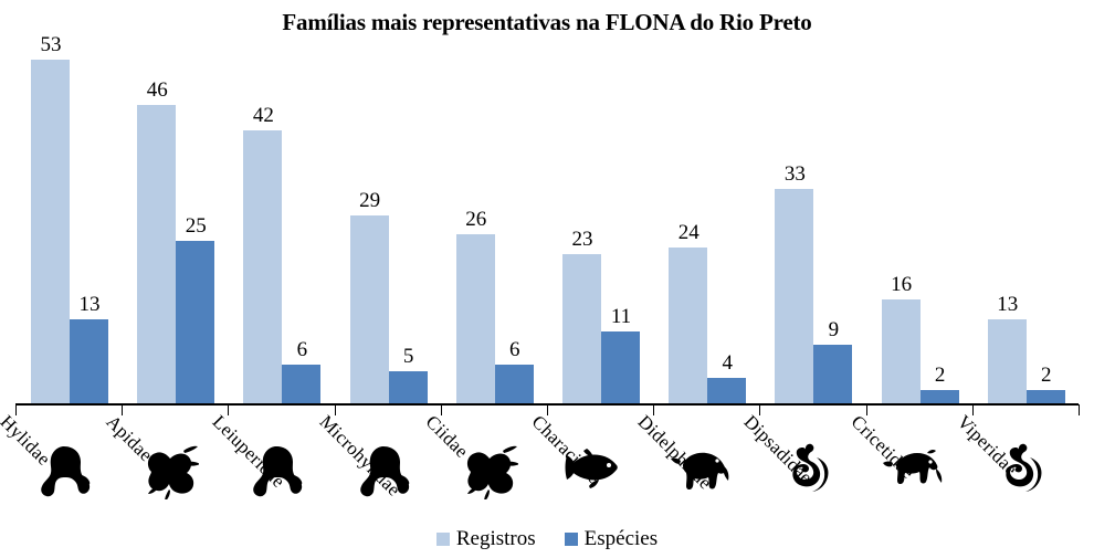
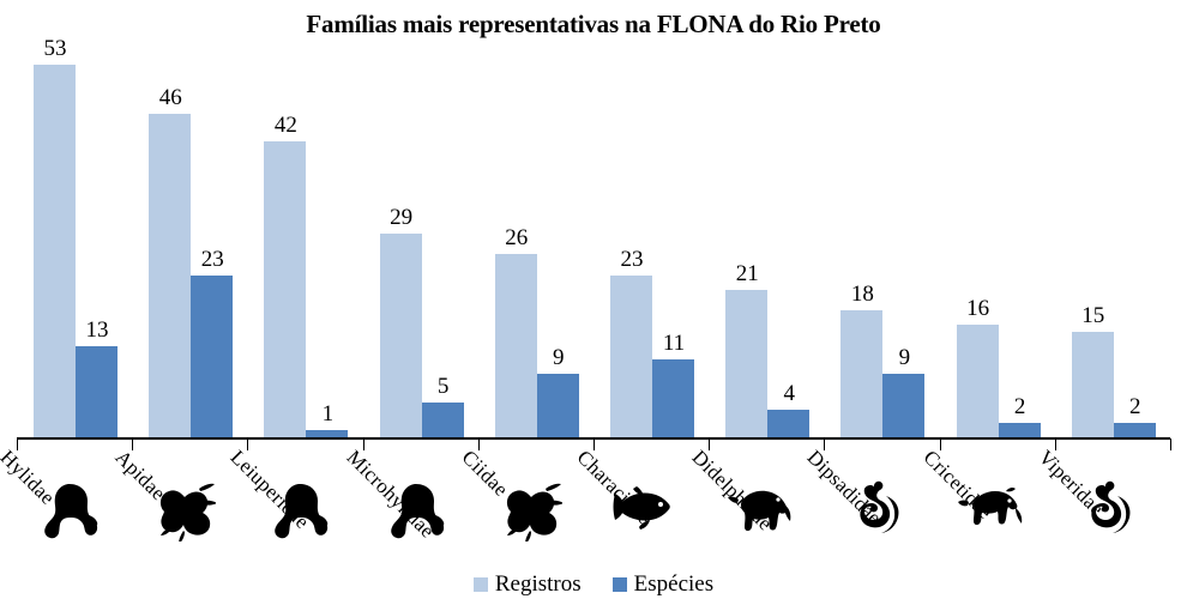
Espécies/Apidae: 25 -> 23
Espécies/Leiuperidae: 6 -> 1
Espécies/Ciidae: 6 -> 9
Registros/Didelphidae: 24 -> 21
Registros/Dipsadidae: 33 -> 18
Registros/Viperidae: 13 -> 15
